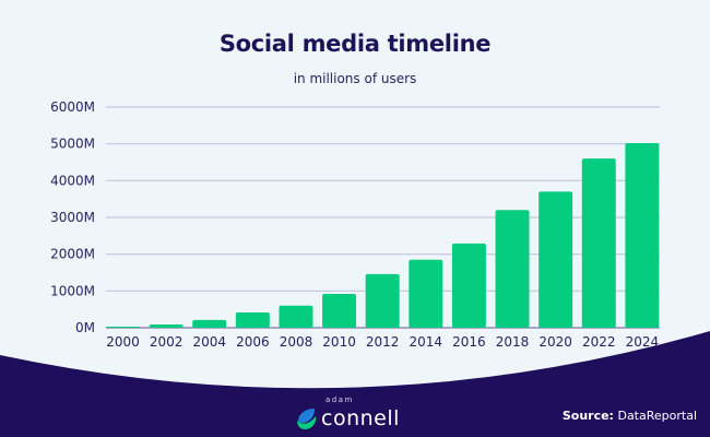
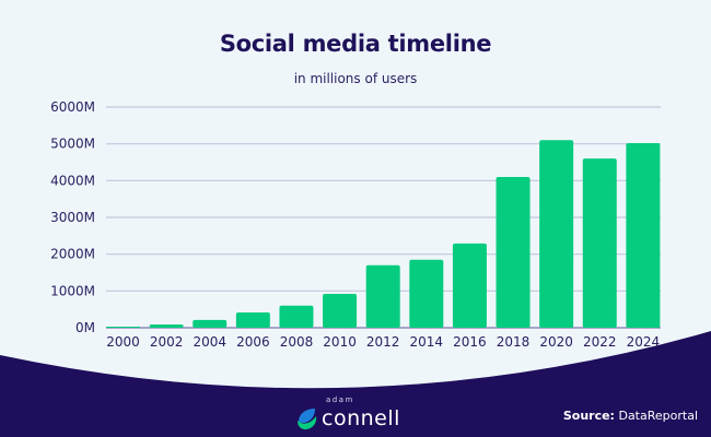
2012: 1500M -> 1700M
2018: 3200M -> 4100M
2020: 3700M -> 5100M
